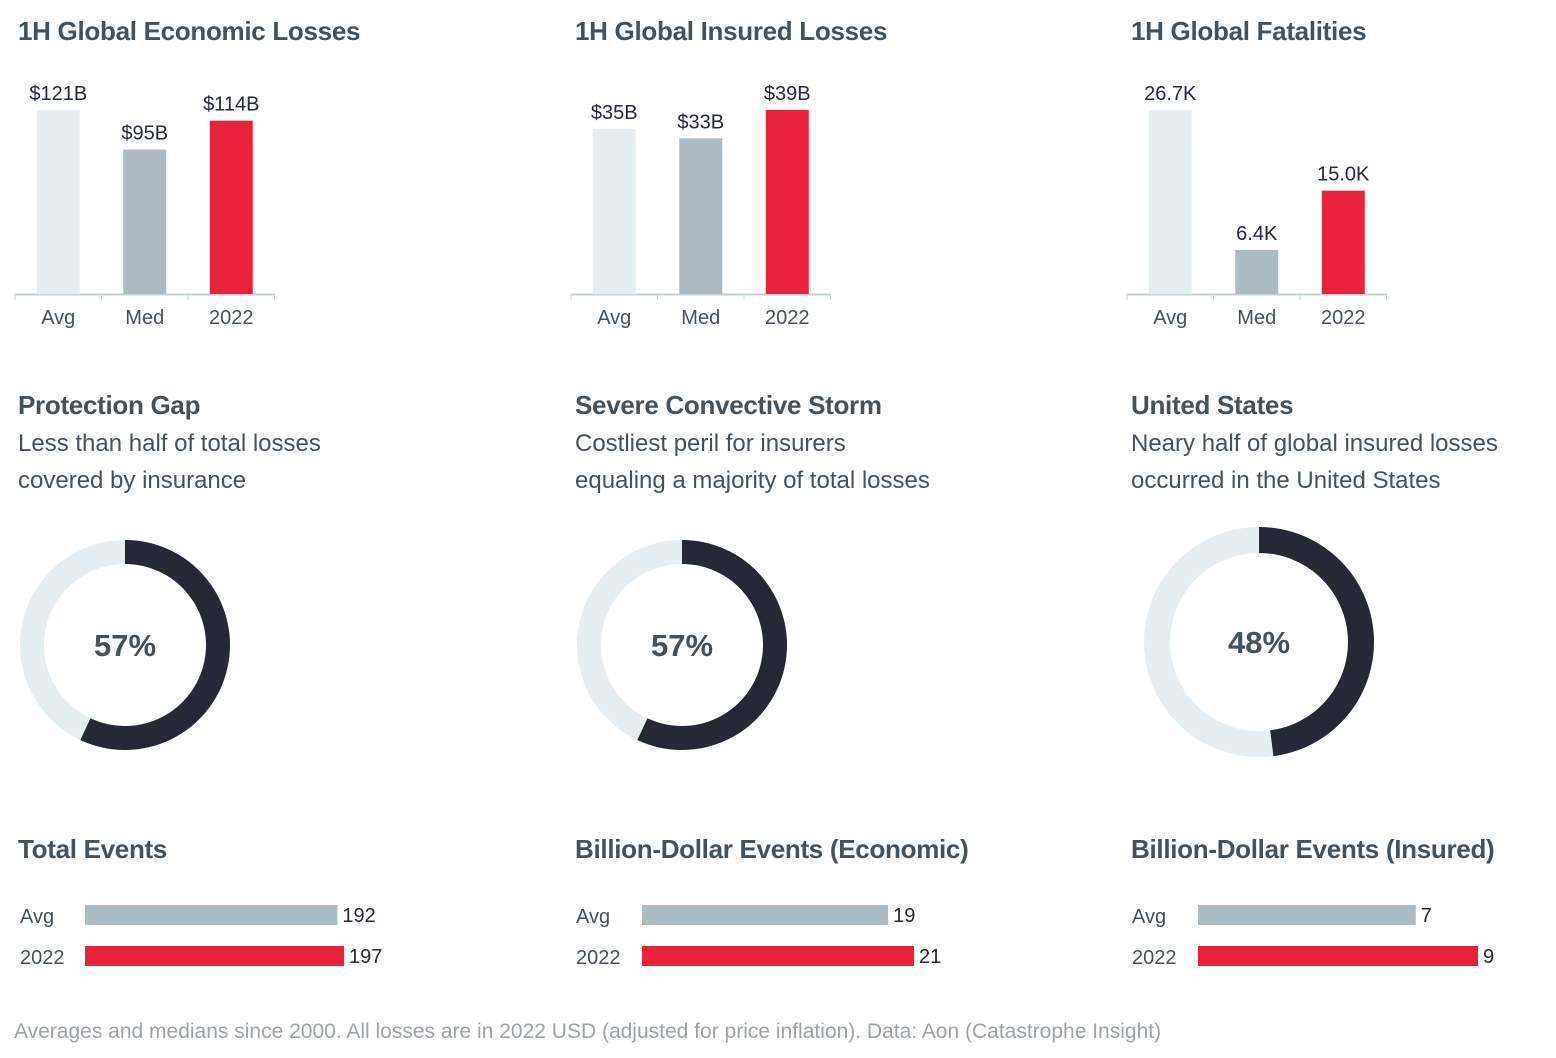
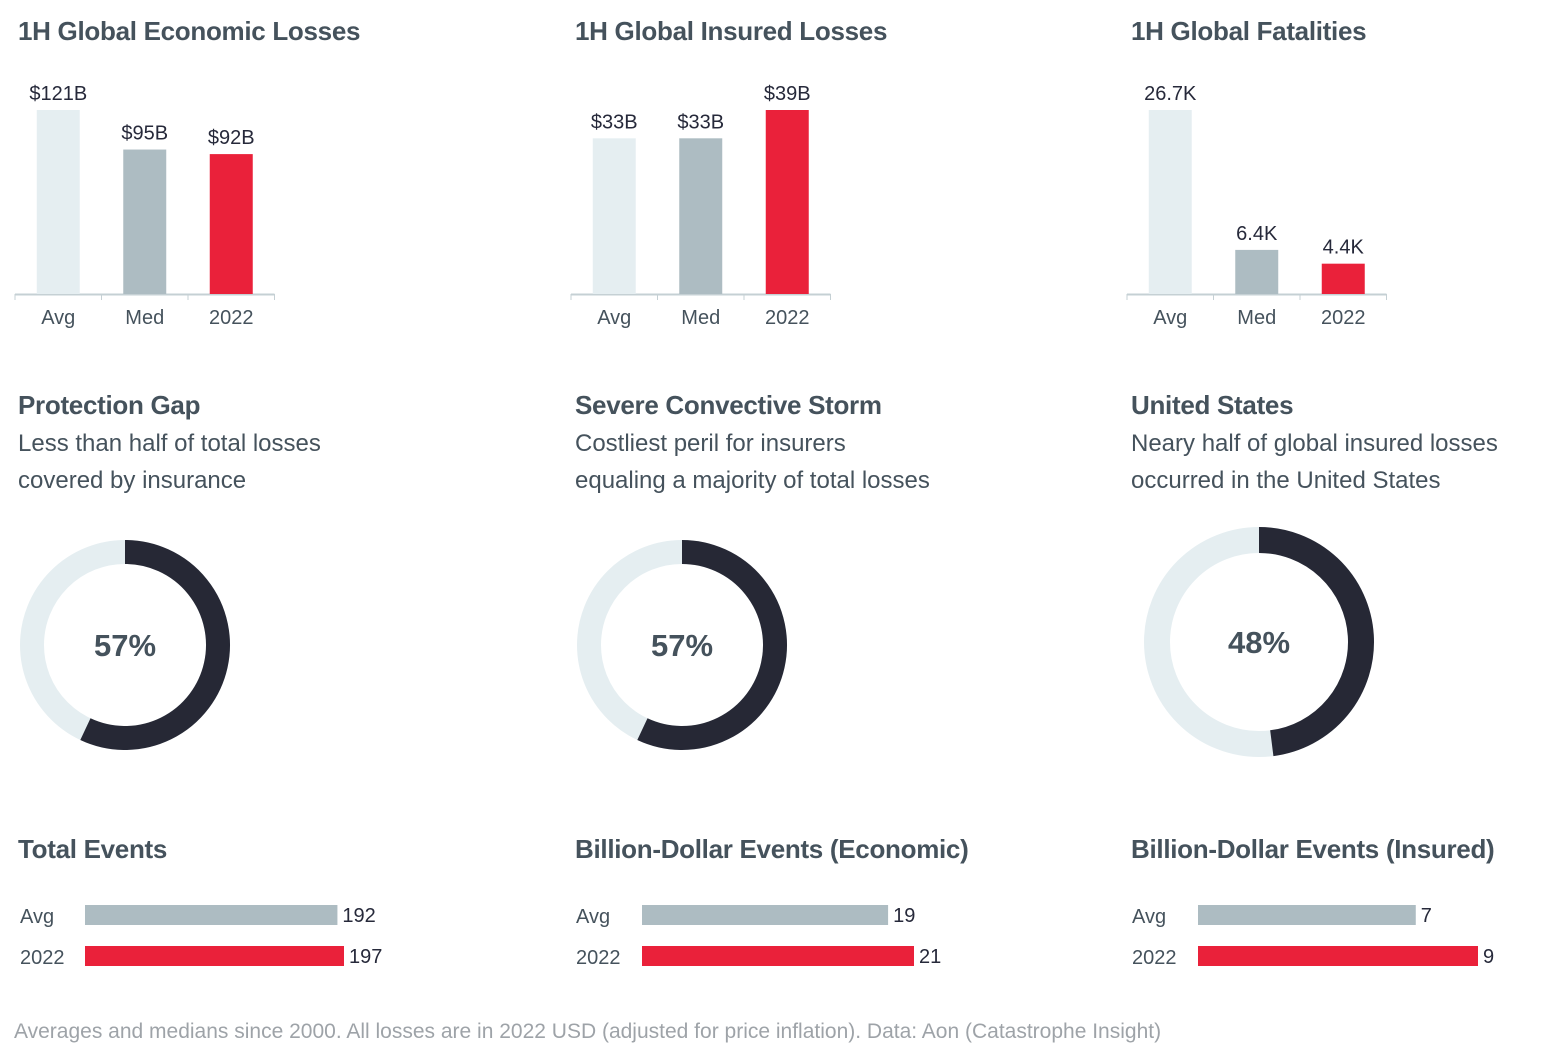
1H Global Economic Losses/2022: $114B -> $92B
1H Global Insured Losses/Avg: $35B -> $33B
1H Global Fatalities/2022: 15.0K -> 4.4K
